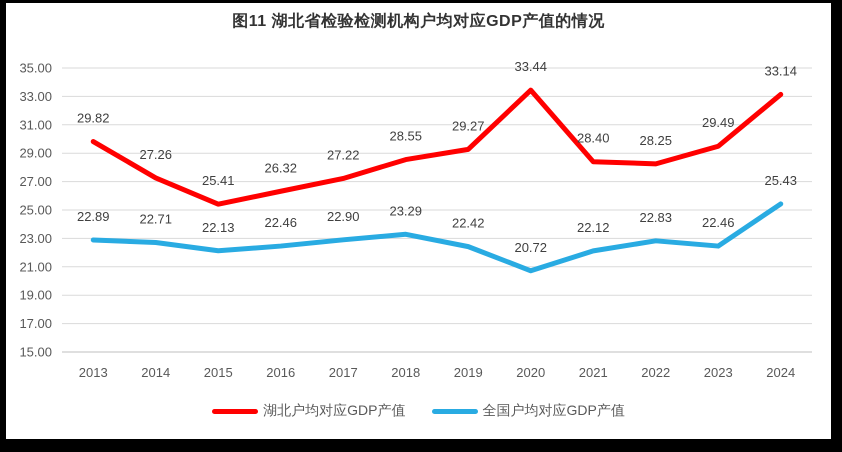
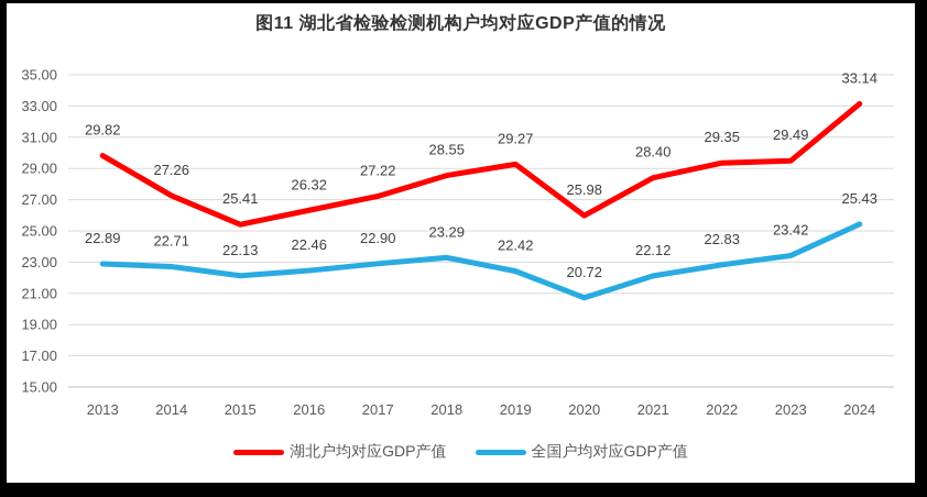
湖北户均对应GDP产值/2020: 33.44 -> 25.98
湖北户均对应GDP产值/2022: 28.25 -> 29.35
全国户均对应GDP产值/2023: 22.46 -> 23.42
